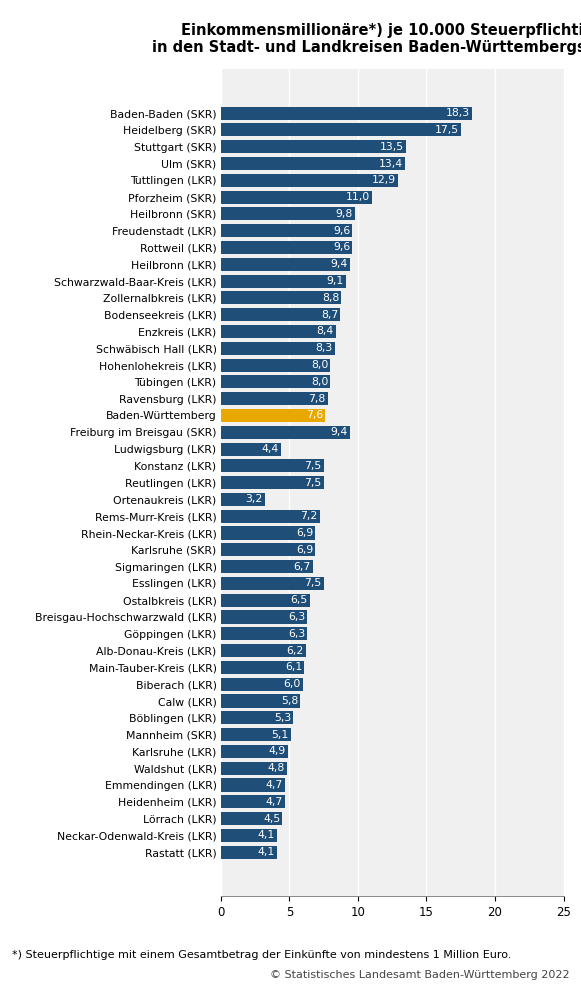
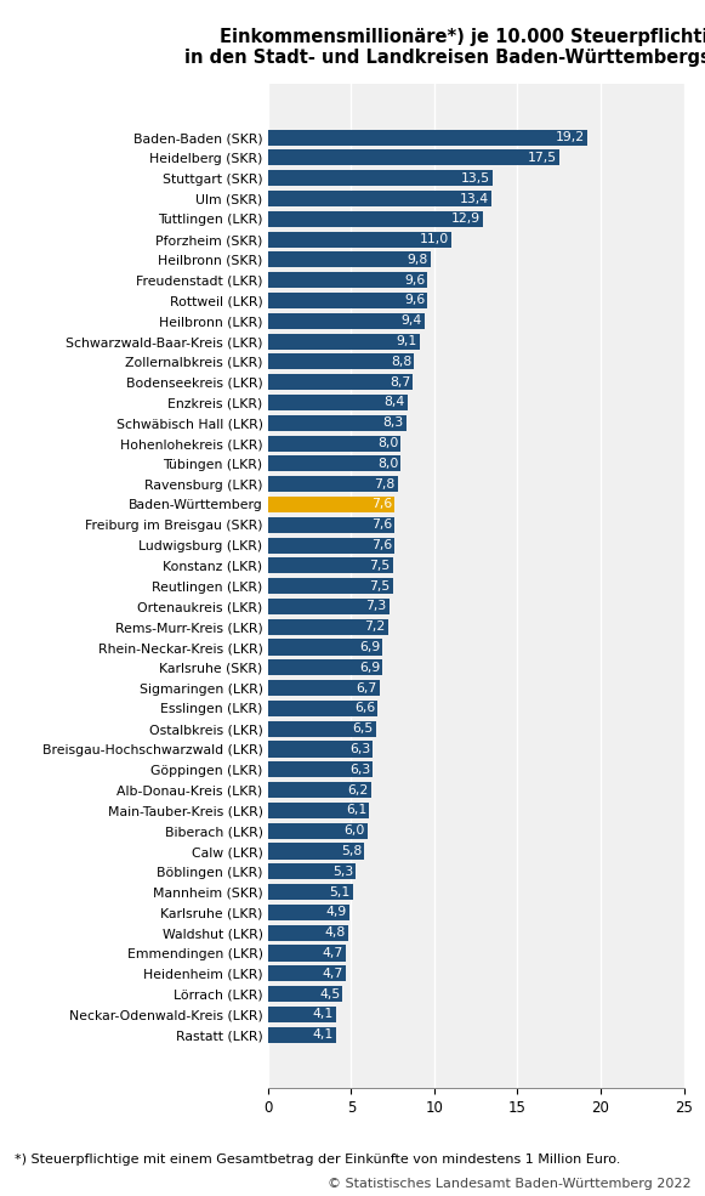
Baden-Baden (SKR): 18,3 -> 19,2
Freiburg im Breisgau (SKR): 9,4 -> 7,6
Ludwigsburg (LKR): 4,4 -> 7,6
Ortenaukreis (LKR): 3,2 -> 7,3
Esslingen (LKR): 7,5 -> 6,6
